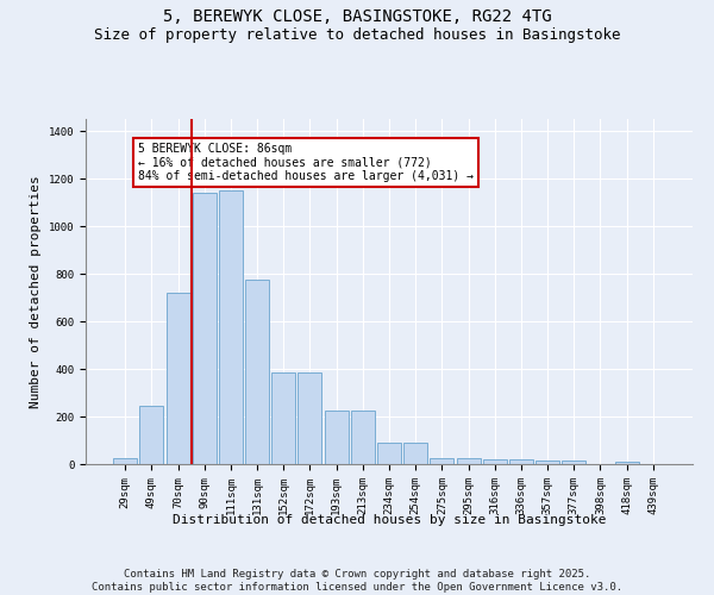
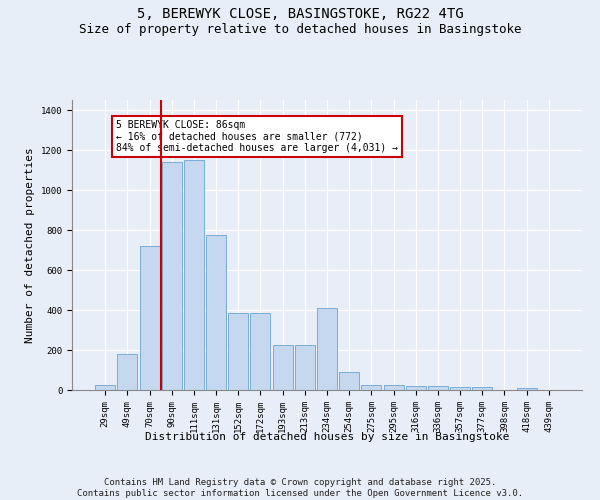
49sqm: 240 -> 180
234sqm: 90 -> 410
